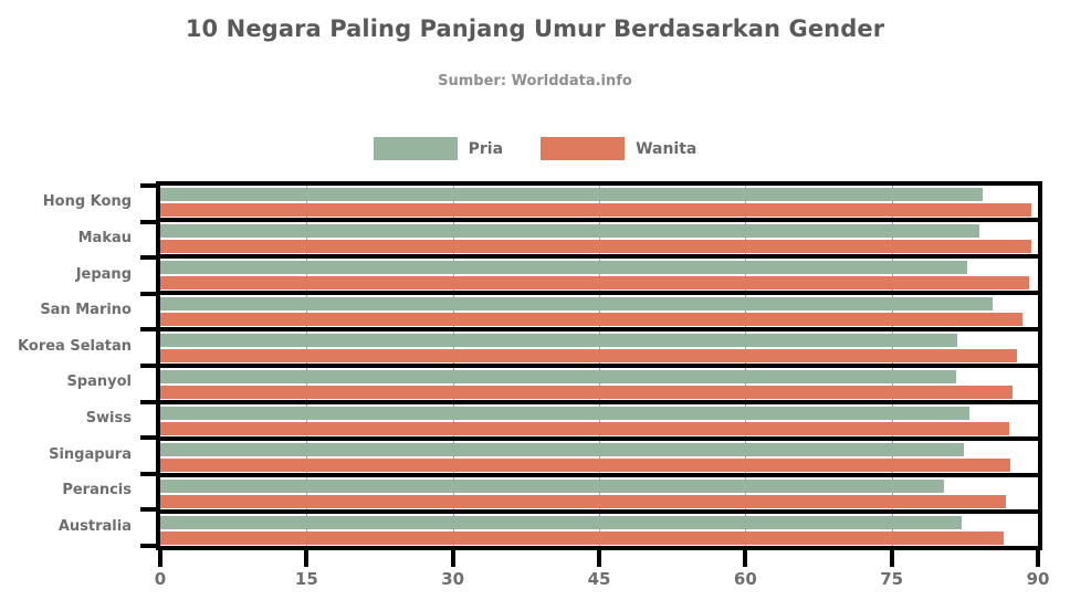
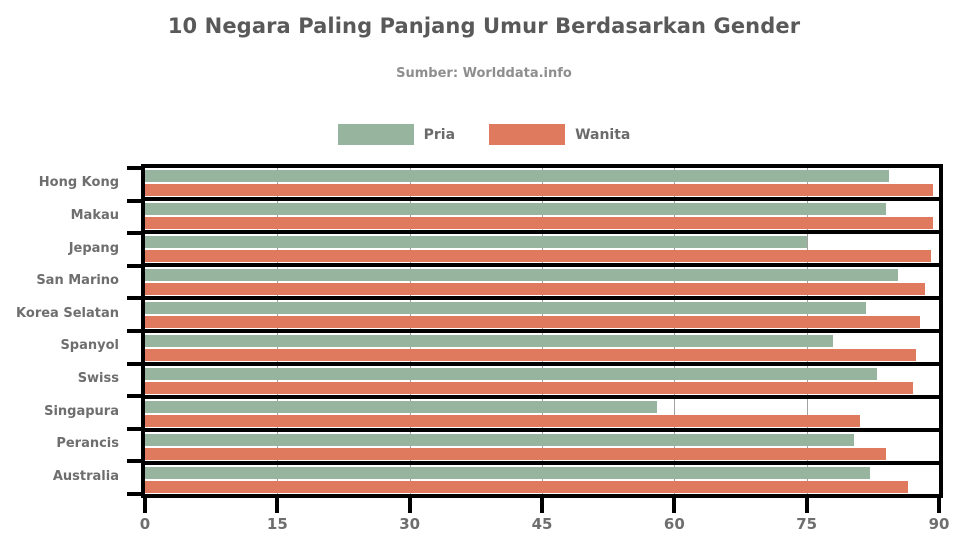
Pria/Jepang: 83 -> 75
Pria/Spanyol: 82 -> 78
Pria/Singapura: 82 -> 58
Wanita/Singapura: 87 -> 81
Wanita/Perancis: 87 -> 84
